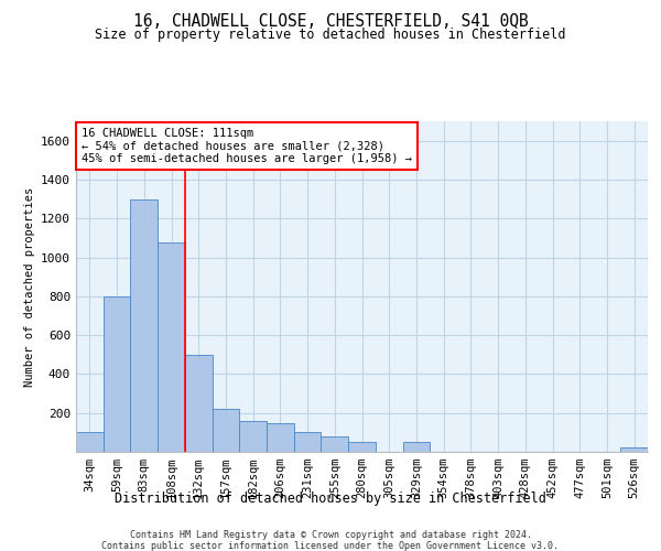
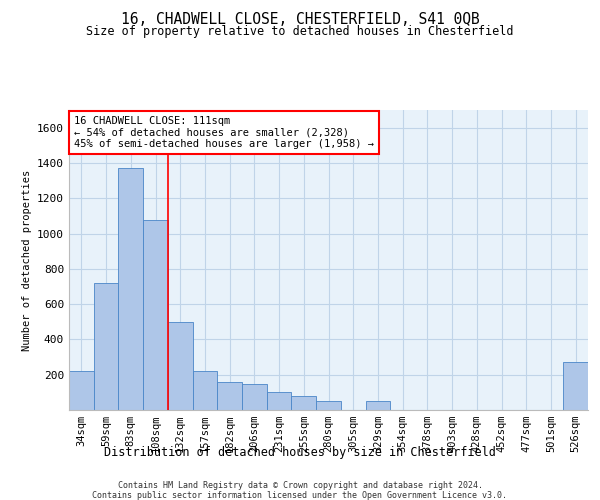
34sqm: 100 -> 220
59sqm: 800 -> 720
83sqm: 1300 -> 1370
526sqm: 20 -> 270
